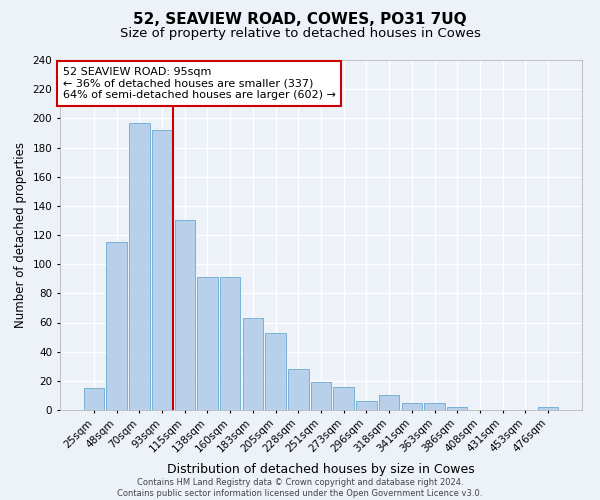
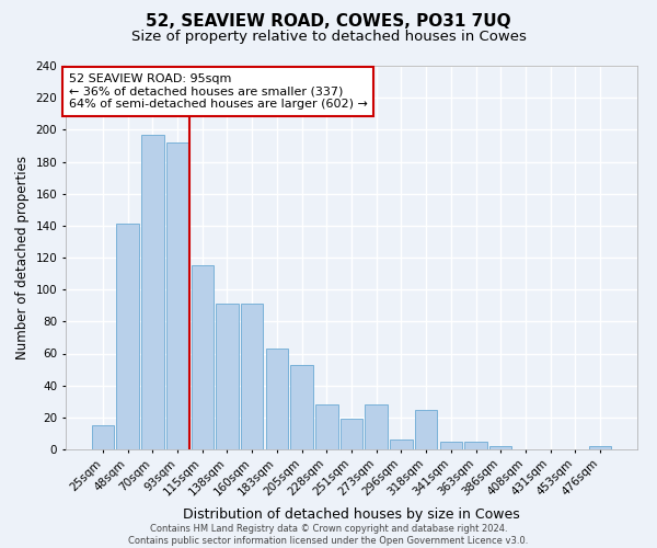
48sqm: 115 -> 141
115sqm: 130 -> 115
273sqm: 16 -> 28
318sqm: 10 -> 25
